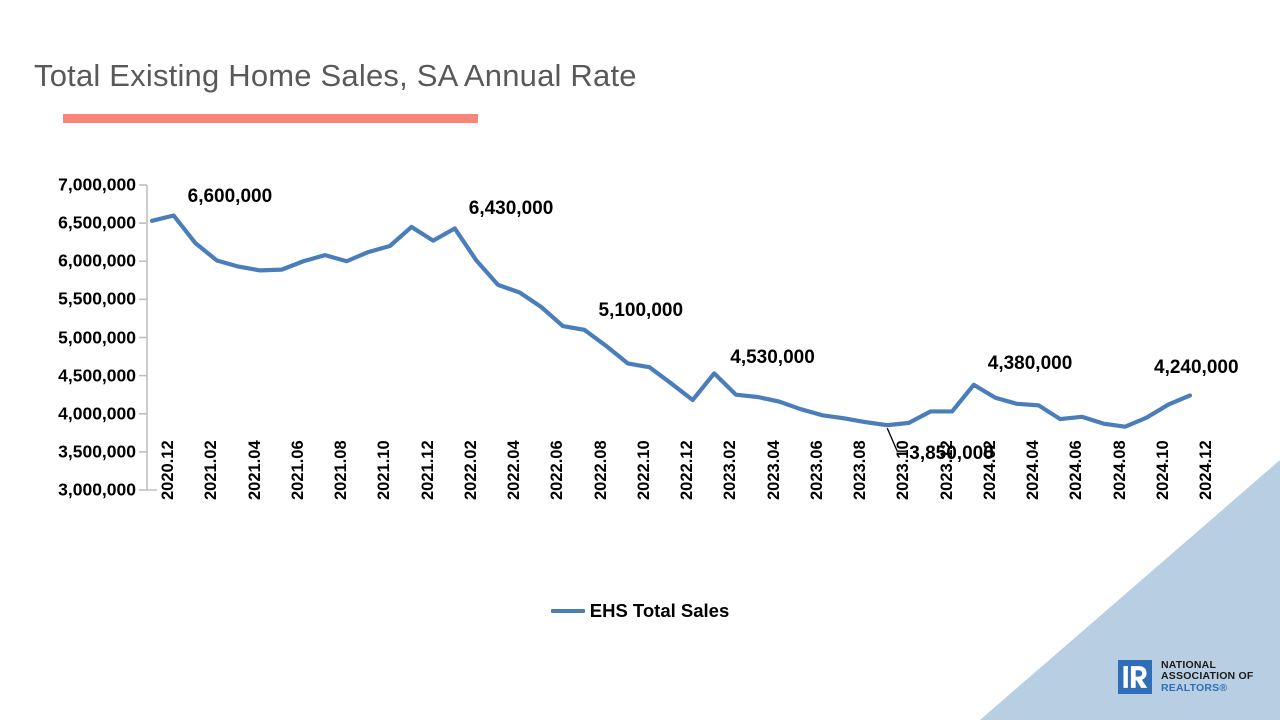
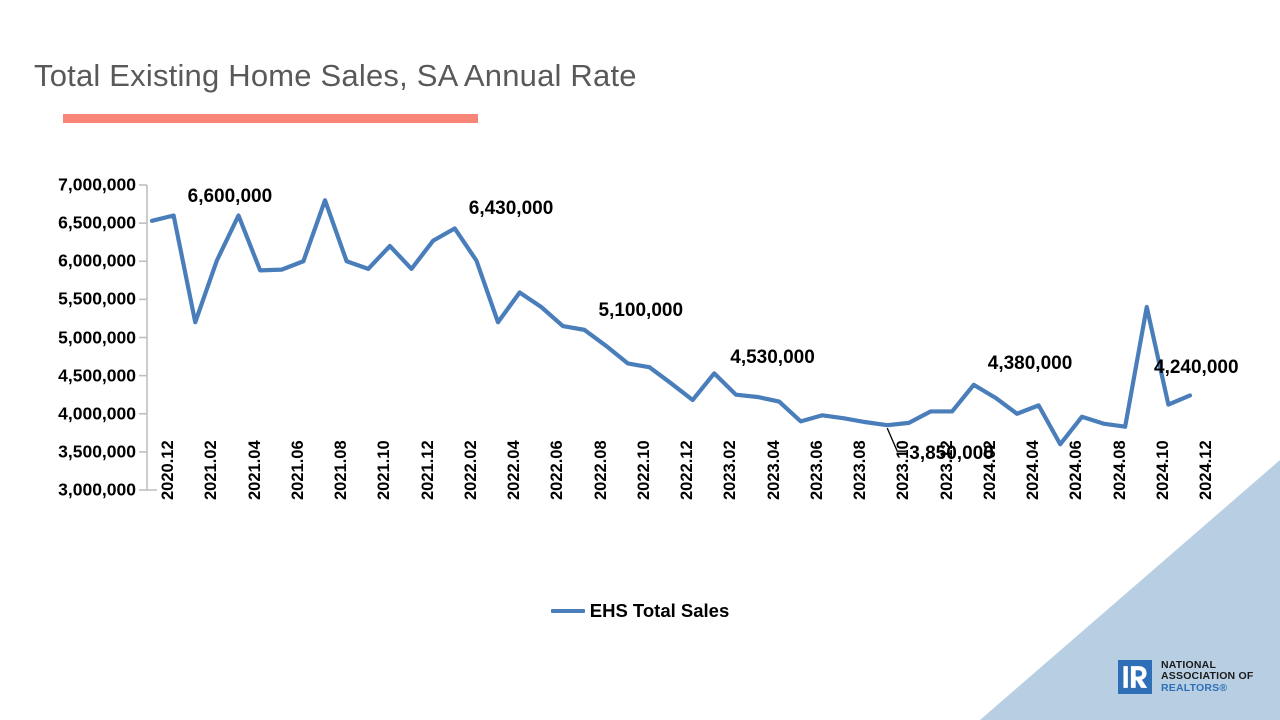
2021.02: 6200000 -> 5200000
2021.04: 5900000 -> 6600000
2021.08: 6100000 -> 6800000
2021.10: 6100000 -> 5900000
2021.12: 6400000 -> 5900000
2022.04: 5700000 -> 5200000
2023.06: 4100000 -> 3900000
2024.04: 4100000 -> 4000000
2024.06: 3900000 -> 3600000
2024.10: 4000000 -> 5400000
